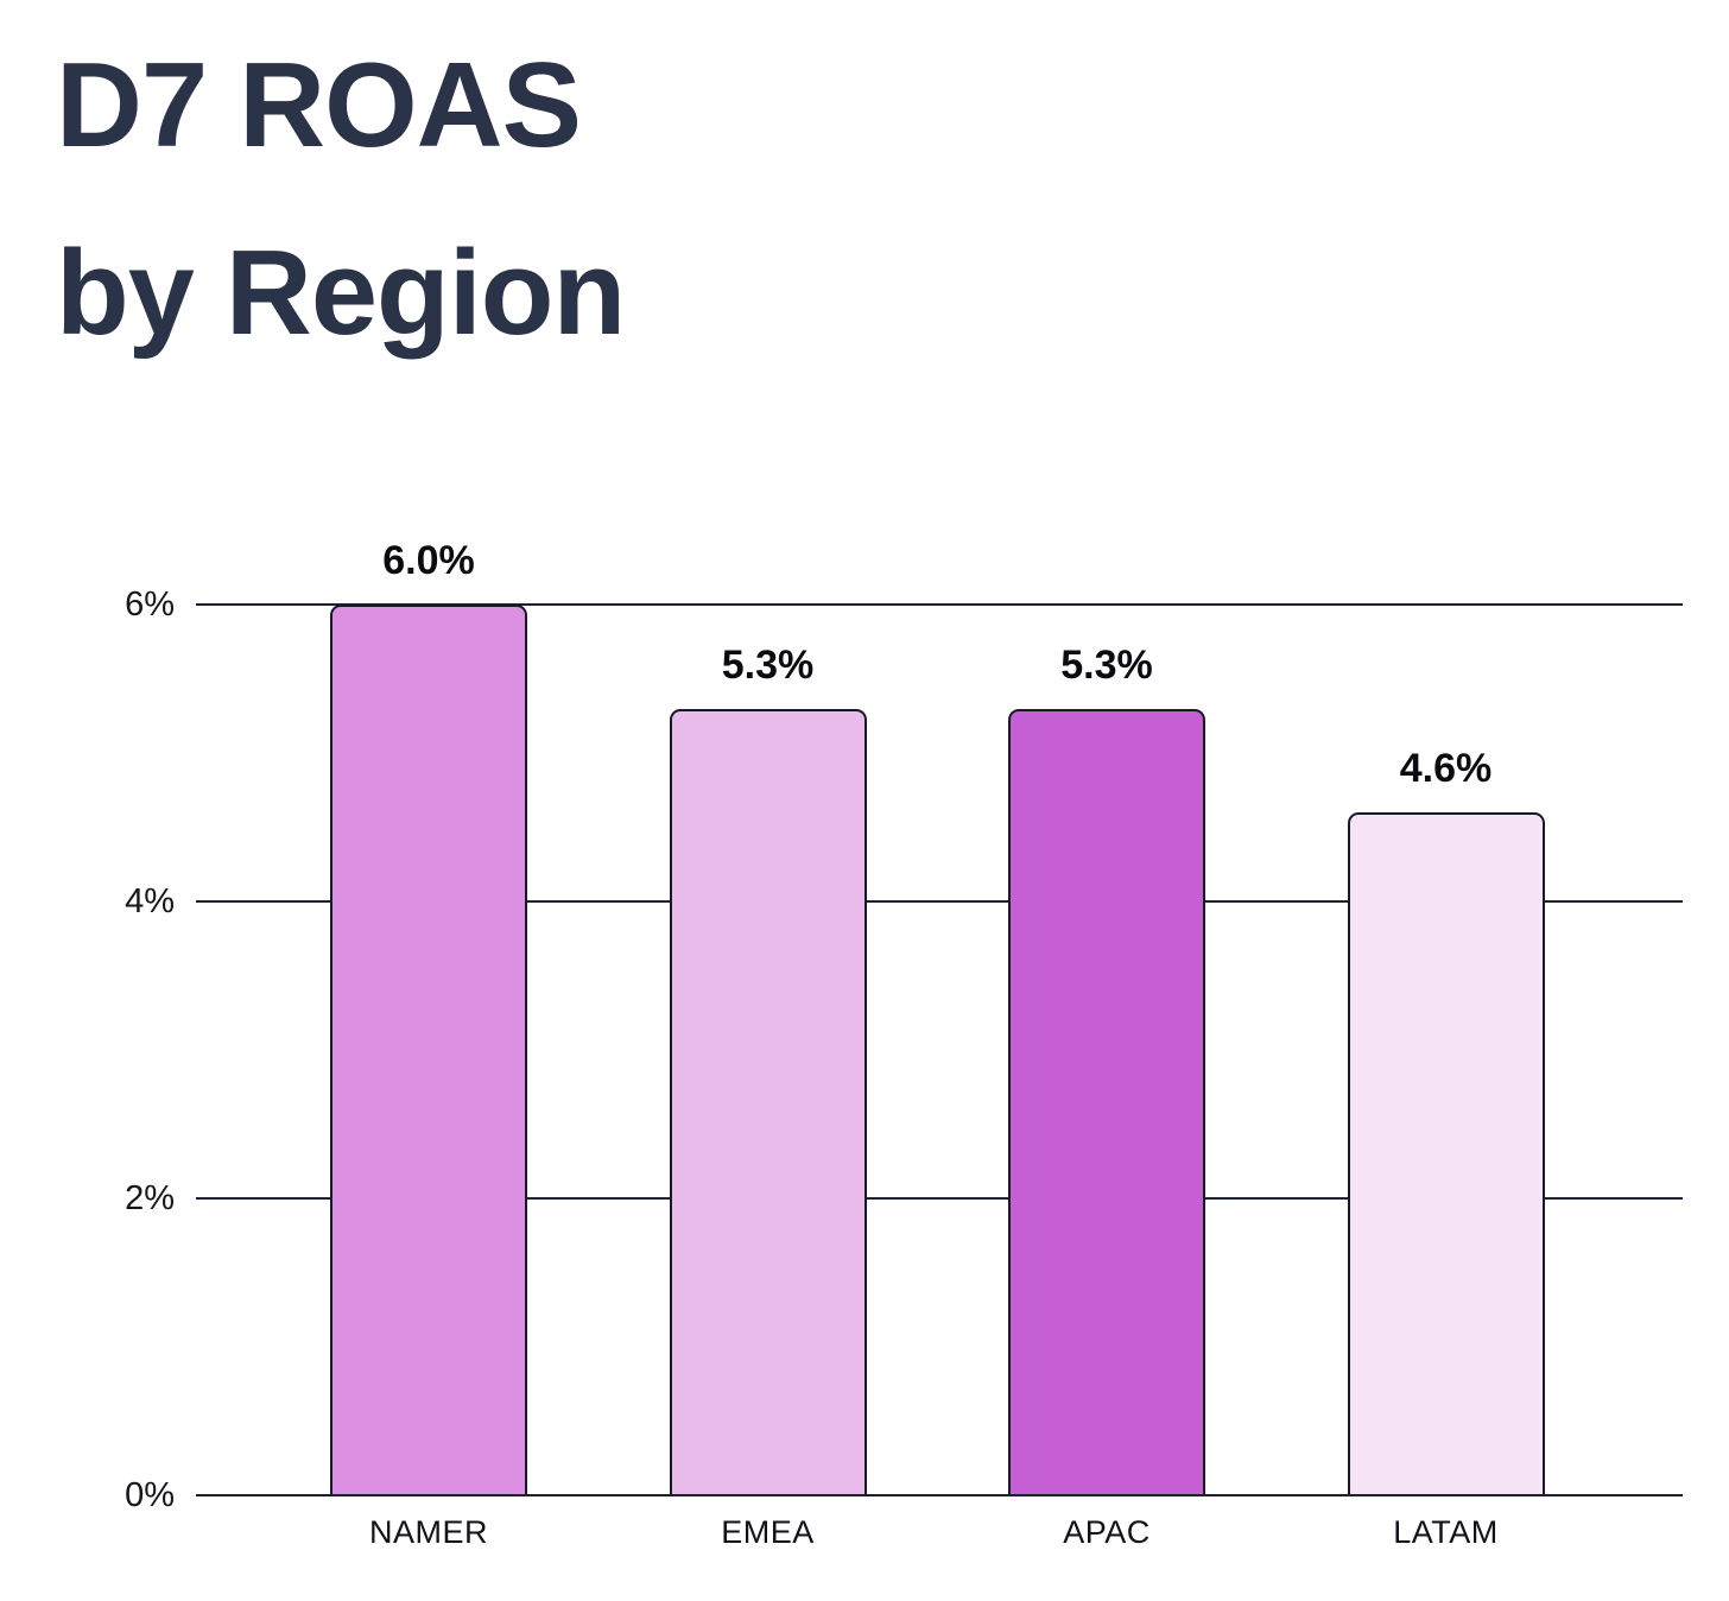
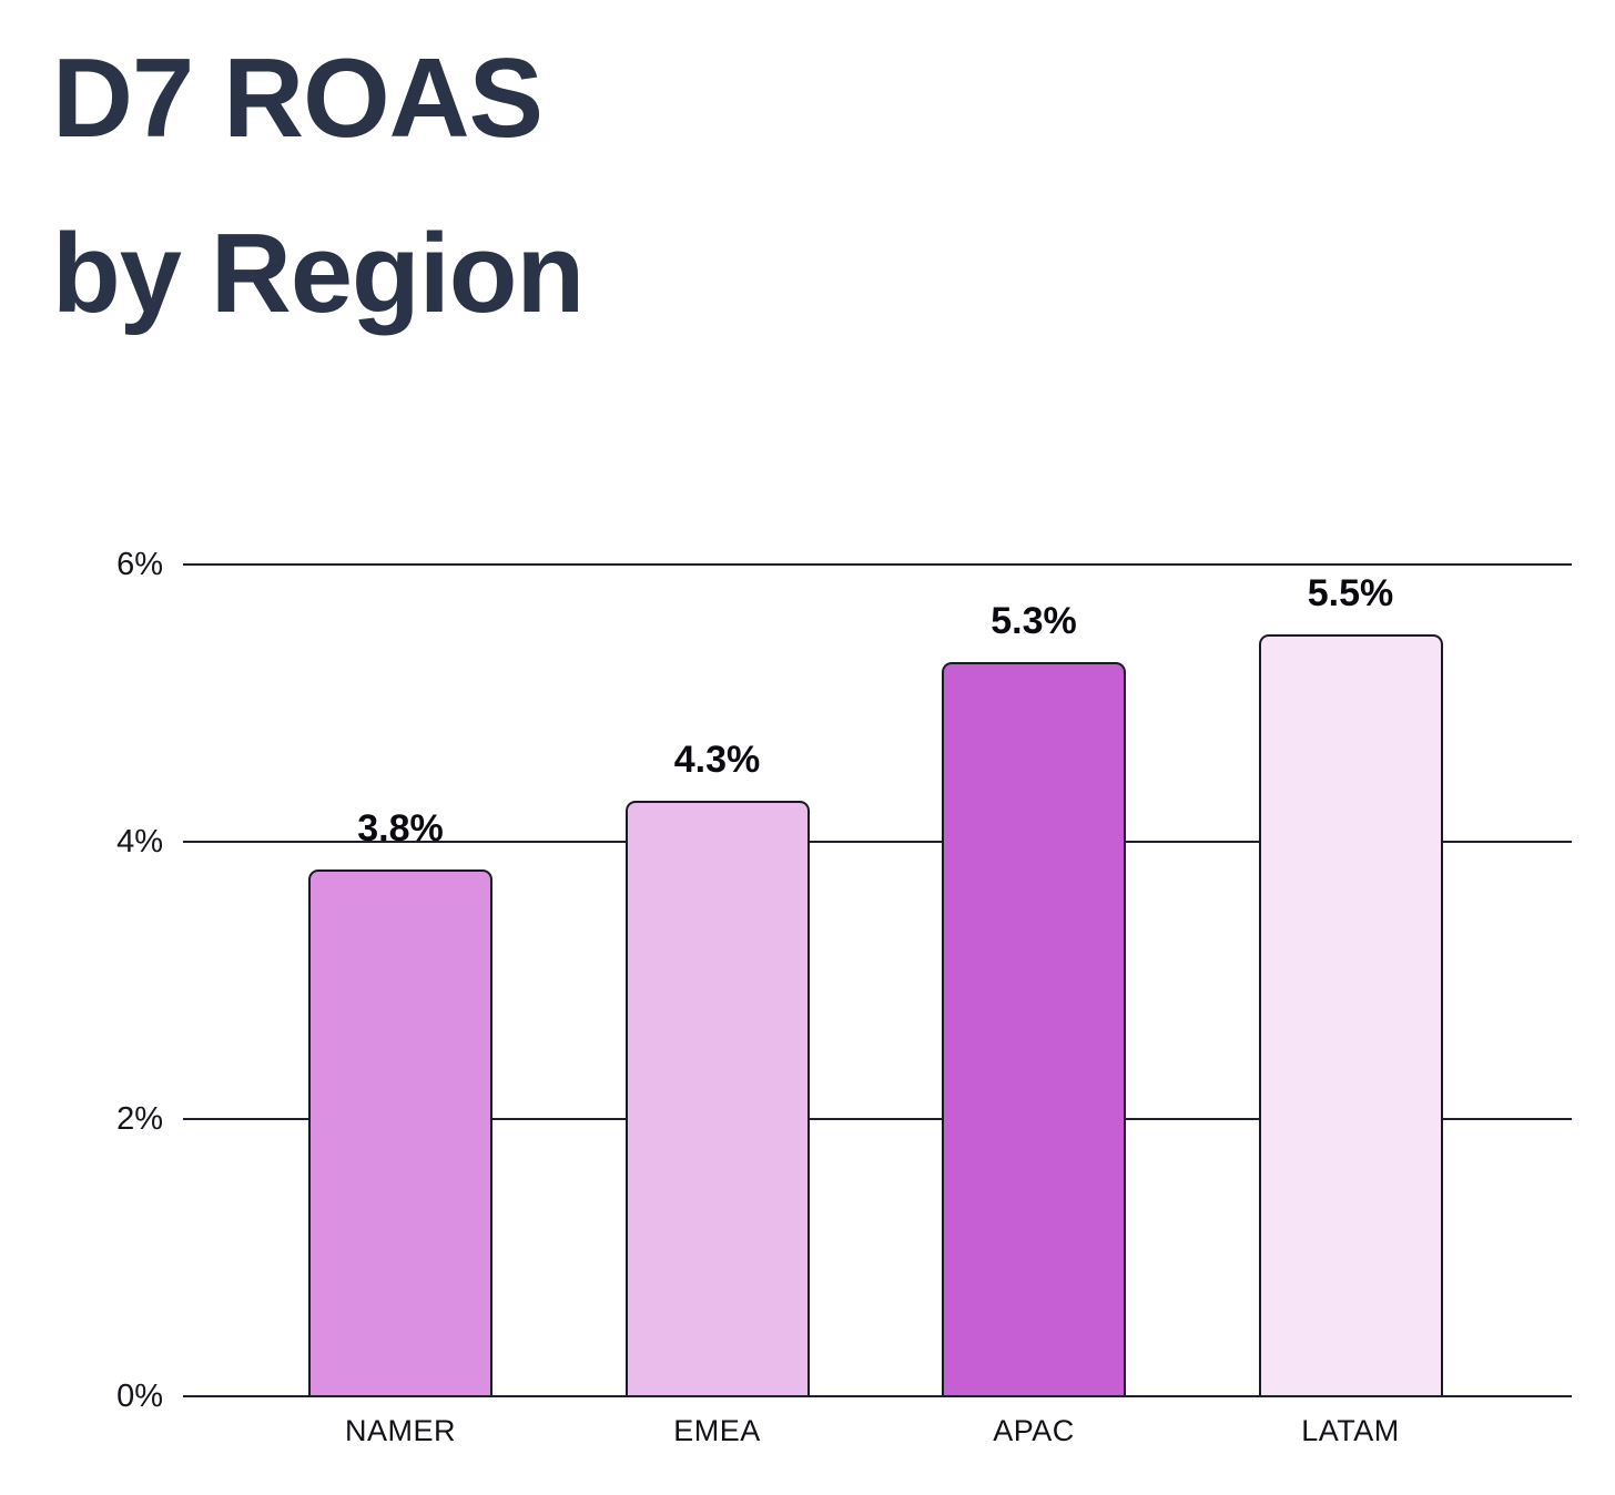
NAMER: 6.0% -> 3.8%
EMEA: 5.3% -> 4.3%
LATAM: 4.6% -> 5.5%
